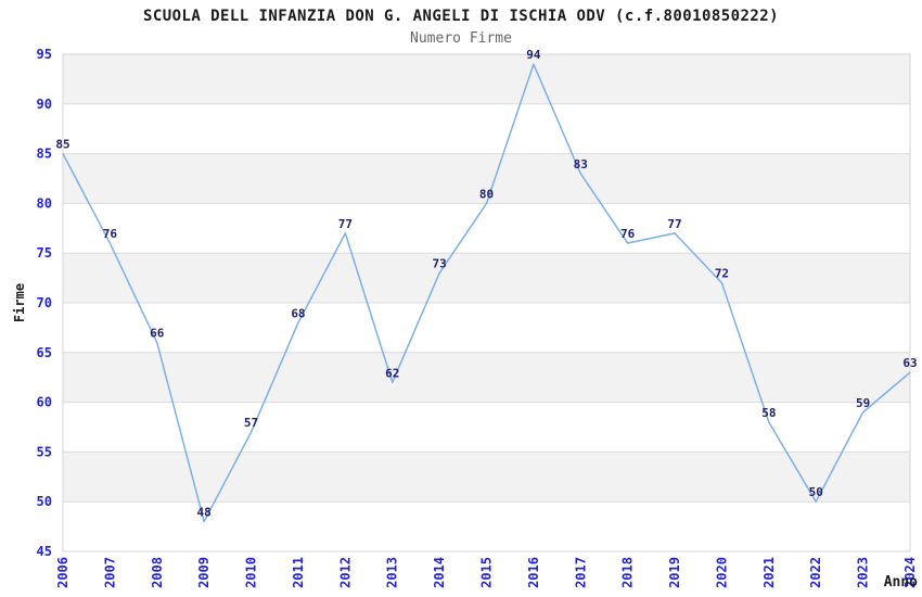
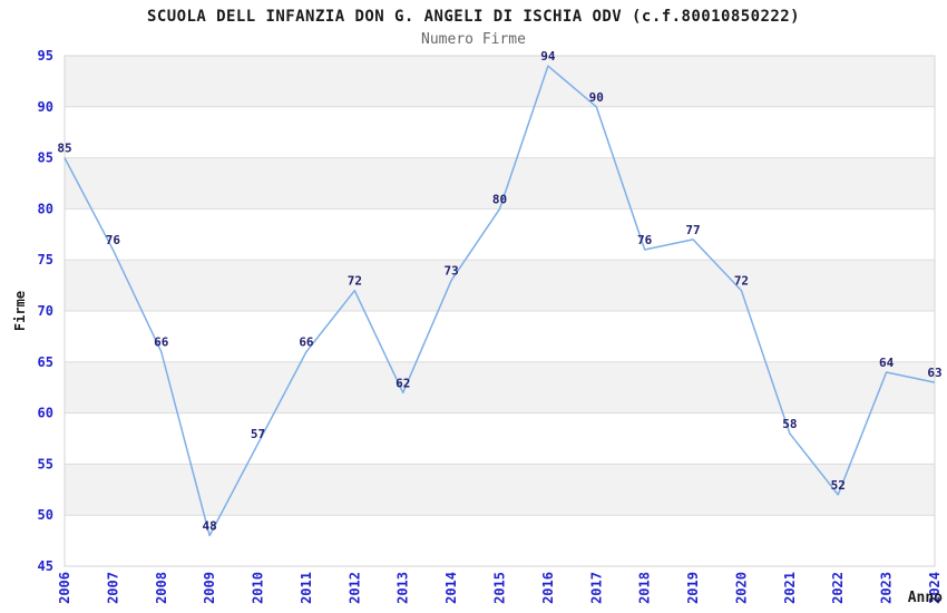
2011: 68 -> 66
2012: 77 -> 72
2017: 83 -> 90
2022: 50 -> 52
2023: 59 -> 64
